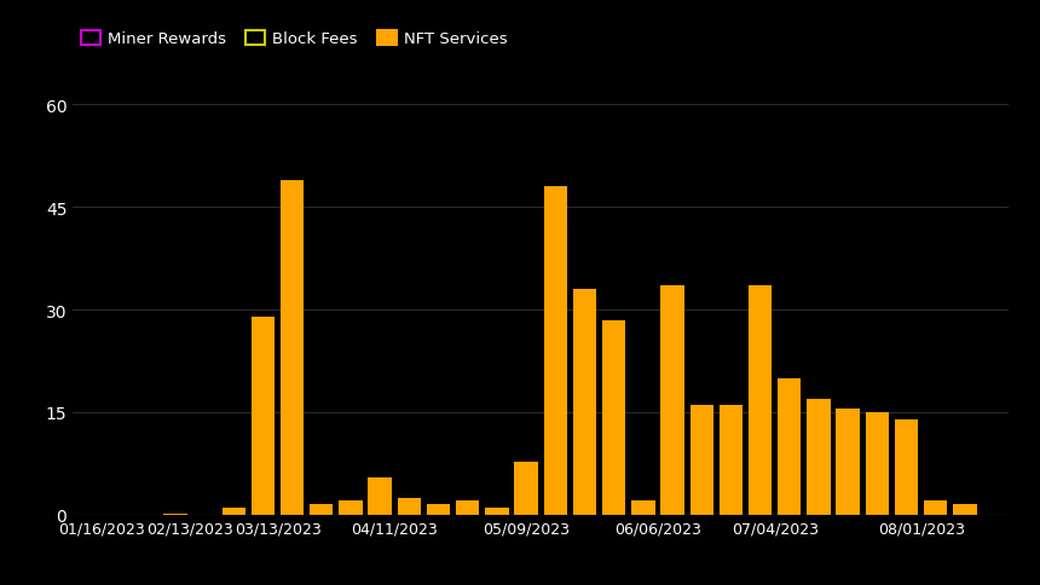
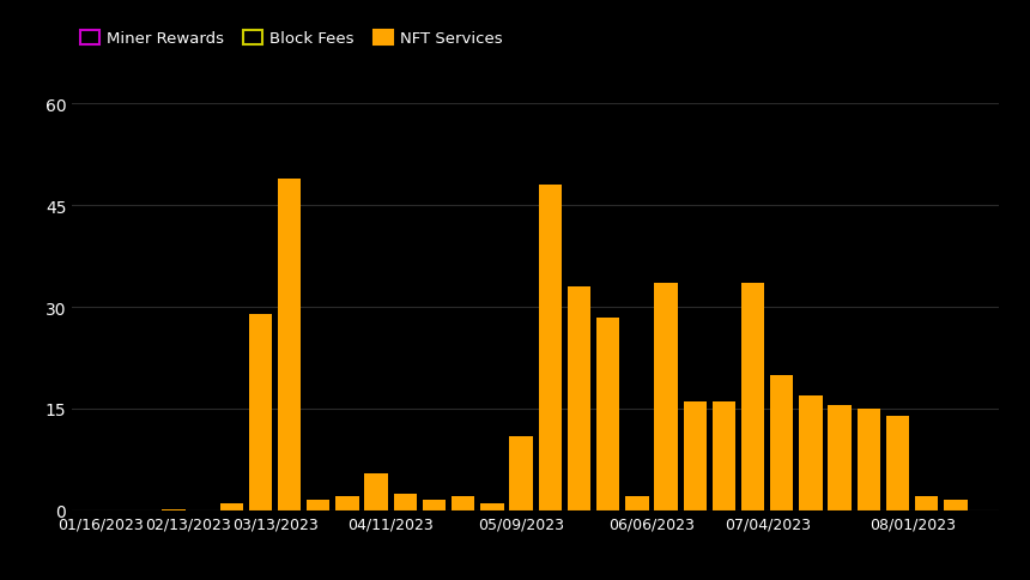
05/09/2023: 7.8 -> 11.0
